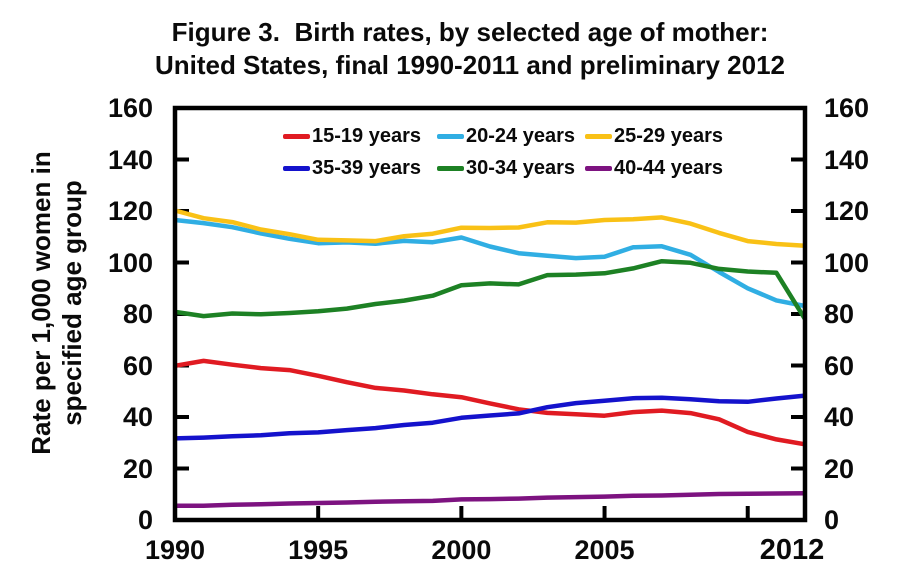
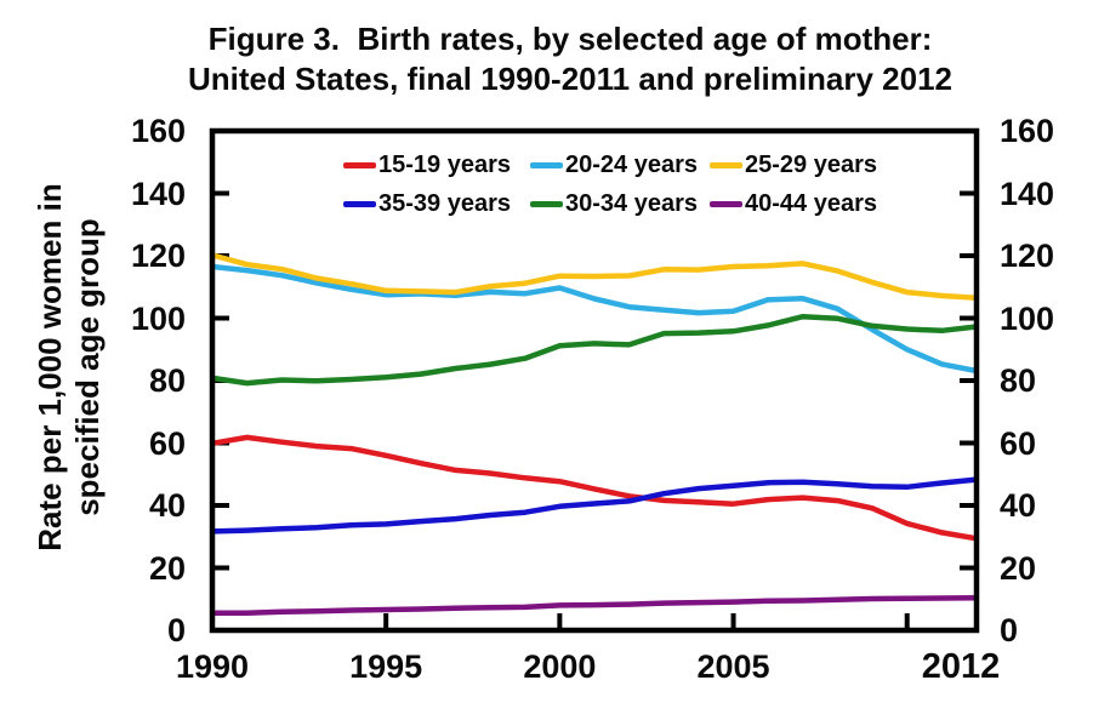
30-34 years/2012: 78 -> 97
